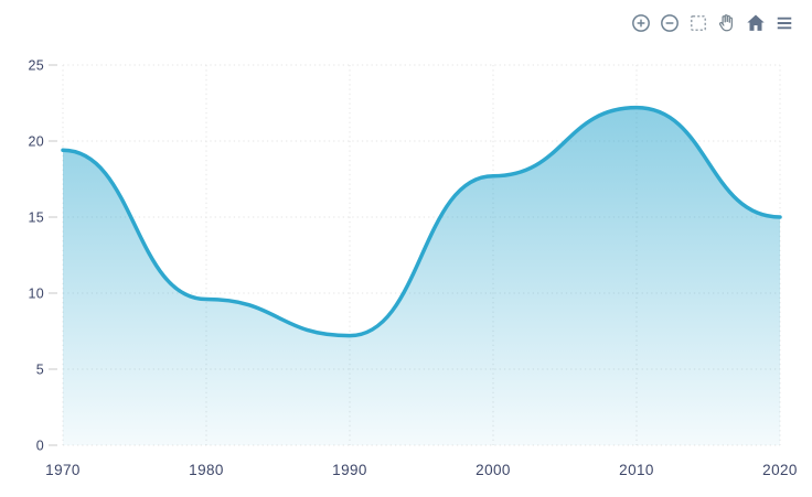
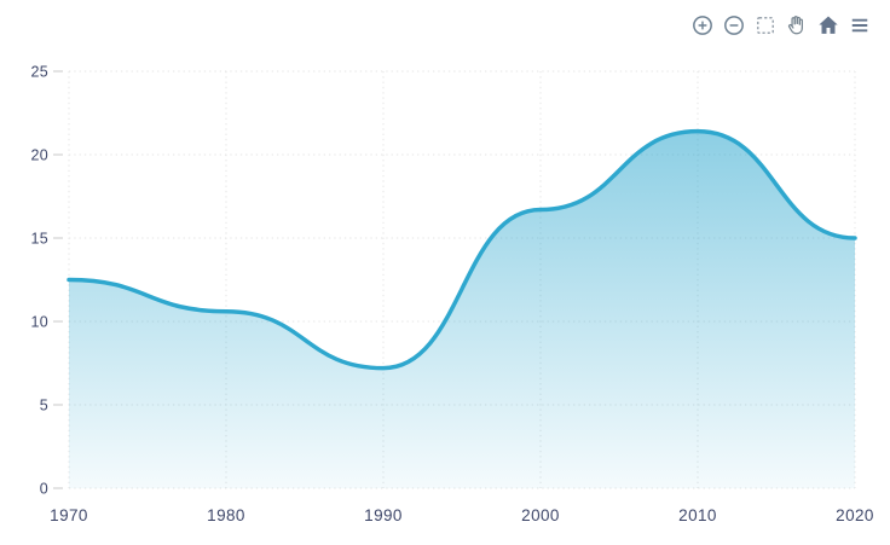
1970: 19.4 -> 12.5
1980: 9.6 -> 10.6
2000: 17.7 -> 16.7
2010: 22.2 -> 21.4
